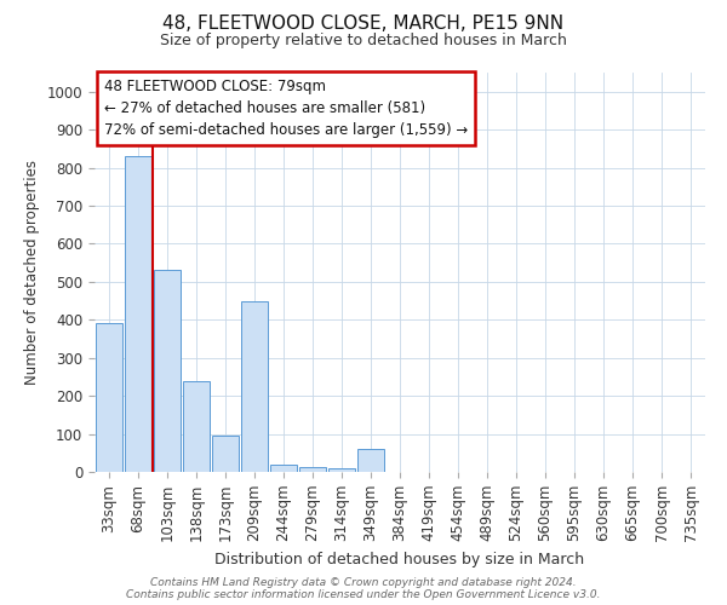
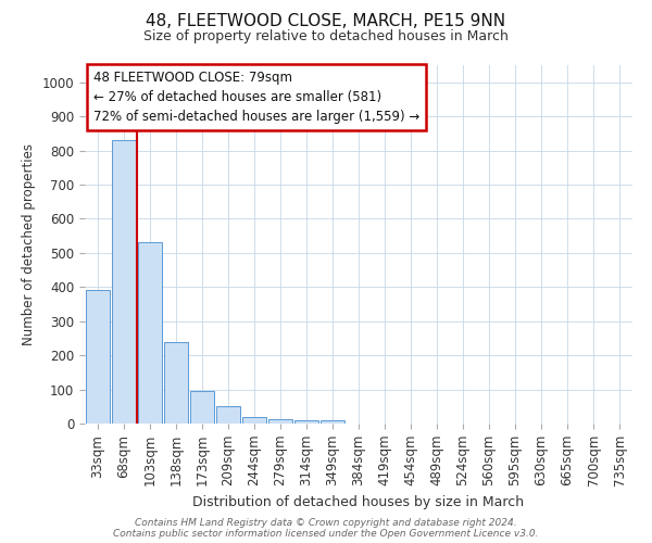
209sqm: 450 -> 50
349sqm: 60 -> 8
